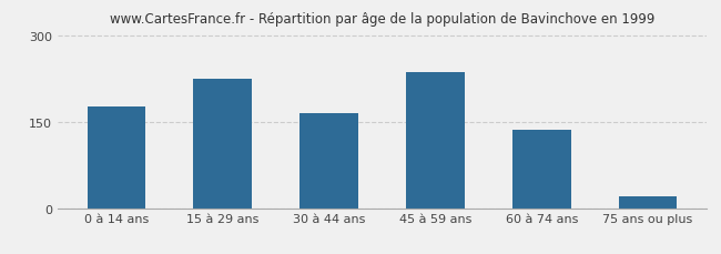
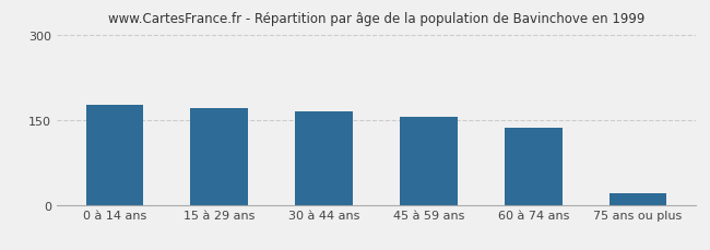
15 à 29 ans: 224 -> 171
45 à 59 ans: 236 -> 155
